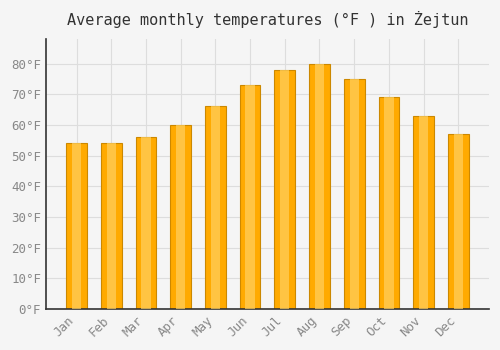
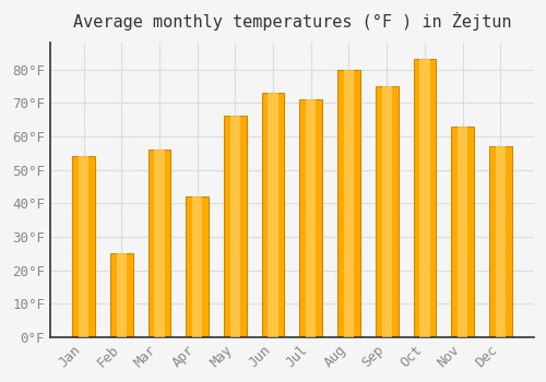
Feb: 54°F -> 25°F
Apr: 60°F -> 42°F
Jul: 78°F -> 71°F
Oct: 69°F -> 83°F
